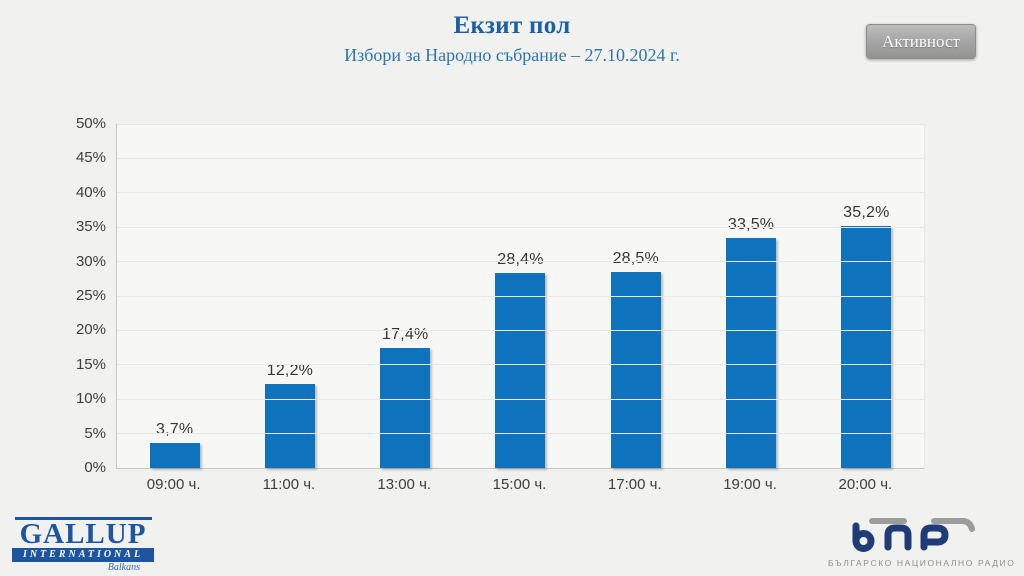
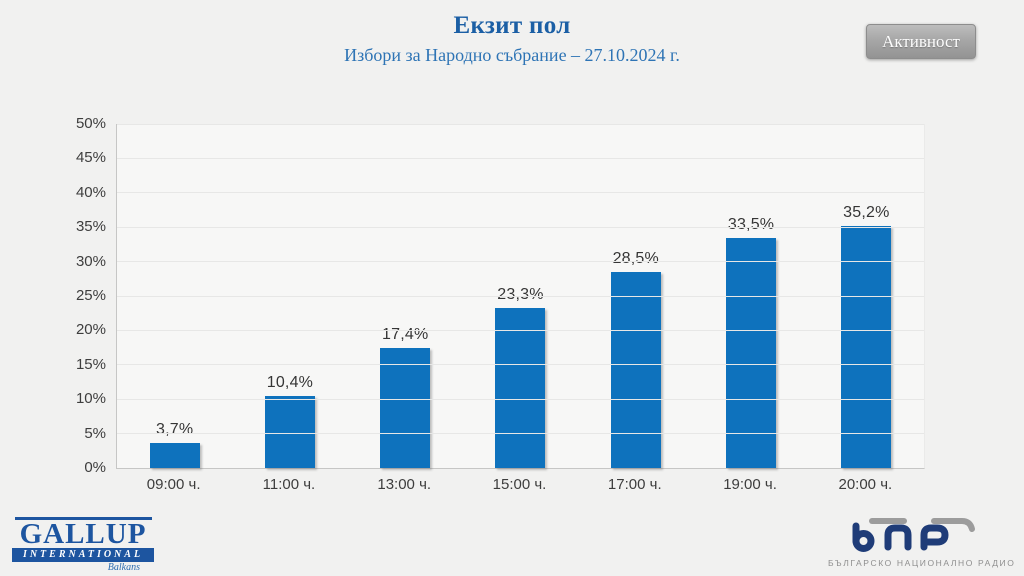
11:00 ч.: 12,2% -> 10,4%
15:00 ч.: 28,4% -> 23,3%
